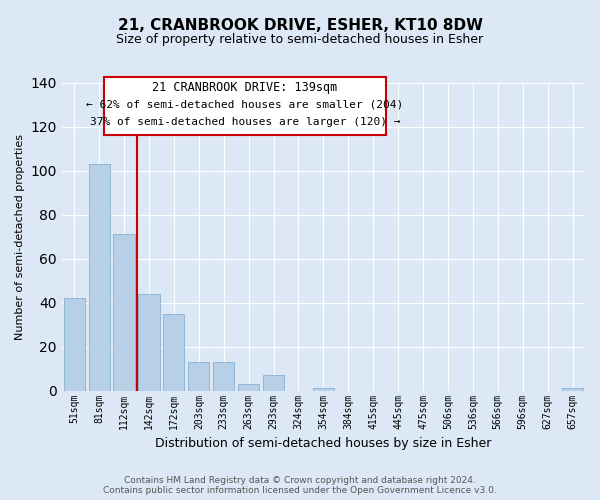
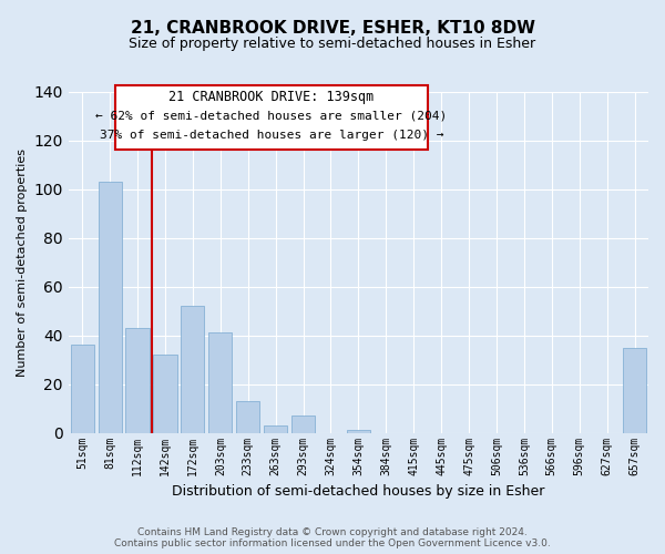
51sqm: 42 -> 36
112sqm: 71 -> 43
142sqm: 44 -> 32
172sqm: 35 -> 52
203sqm: 13 -> 41
657sqm: 1 -> 35
